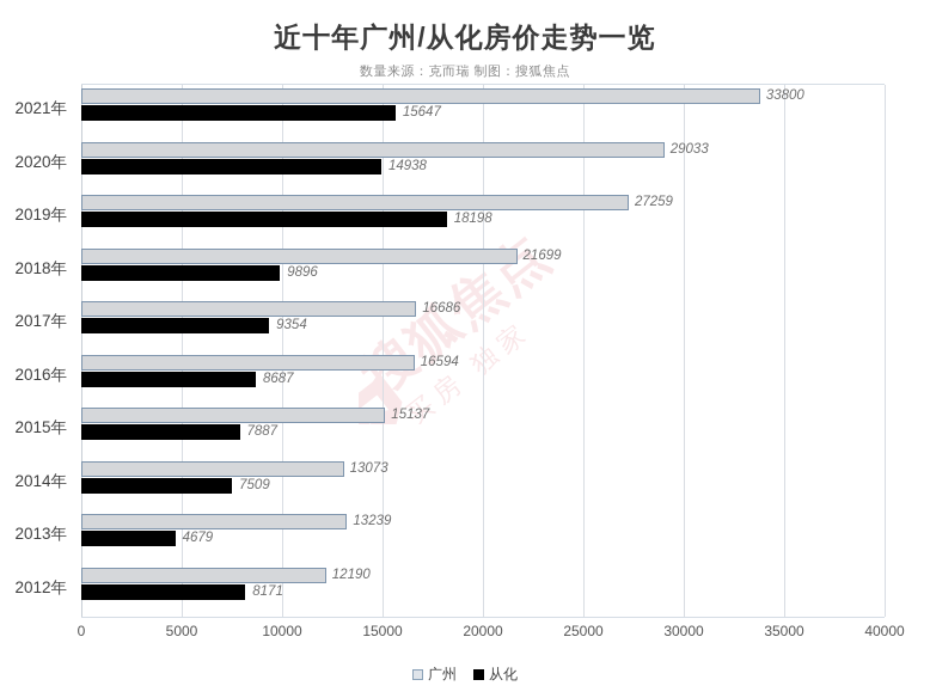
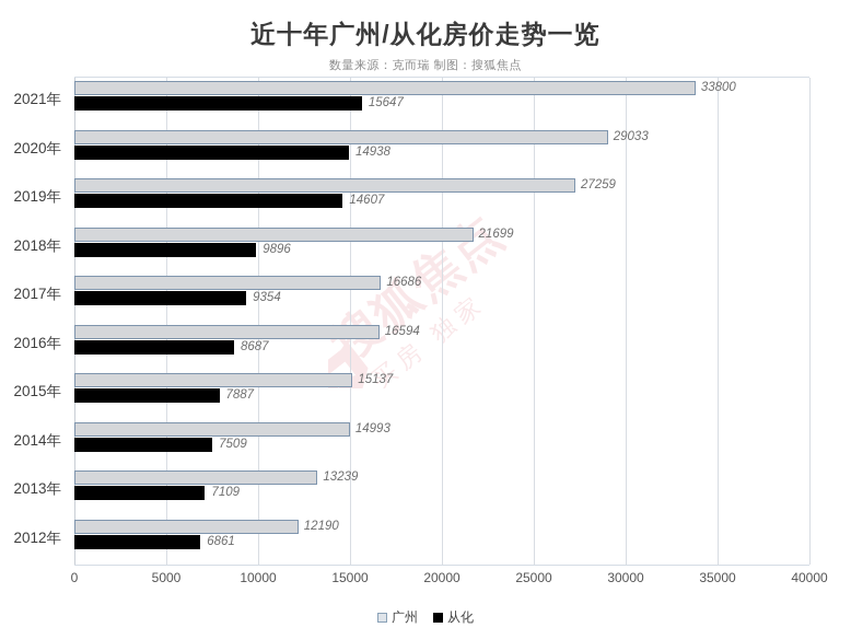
从化/2019年: 18198 -> 14607
广州/2014年: 13073 -> 14993
从化/2013年: 4679 -> 7109
从化/2012年: 8171 -> 6861
